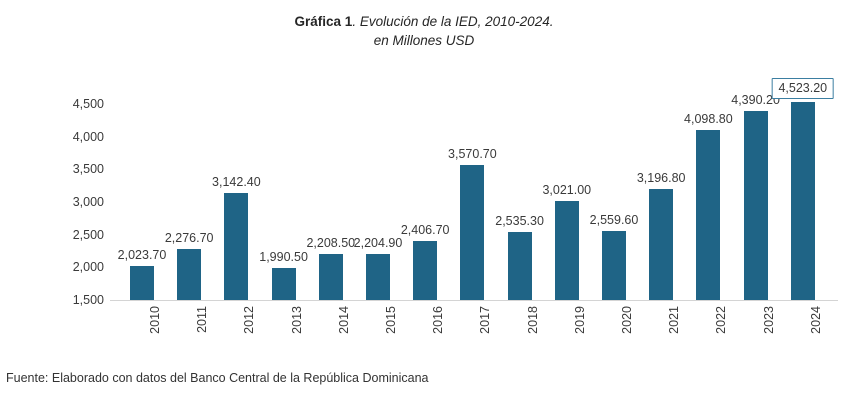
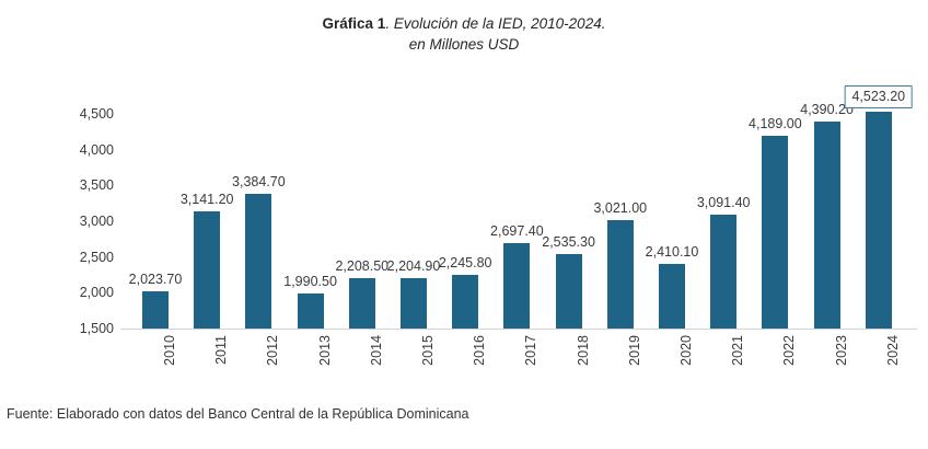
2011: 2,276.70 -> 3,141.20
2012: 3,142.40 -> 3,384.70
2016: 2,406.70 -> 2,245.80
2017: 3,570.70 -> 2,697.40
2020: 2,559.60 -> 2,410.10
2021: 3,196.80 -> 3,091.40
2022: 4,098.80 -> 4,189.00
